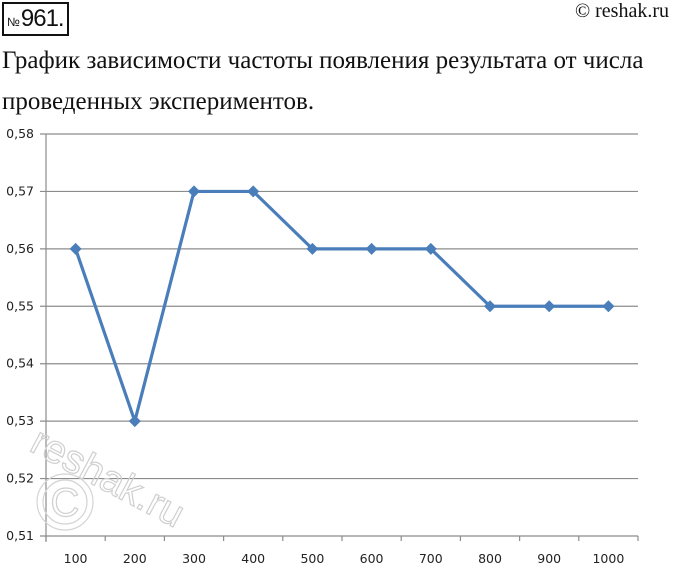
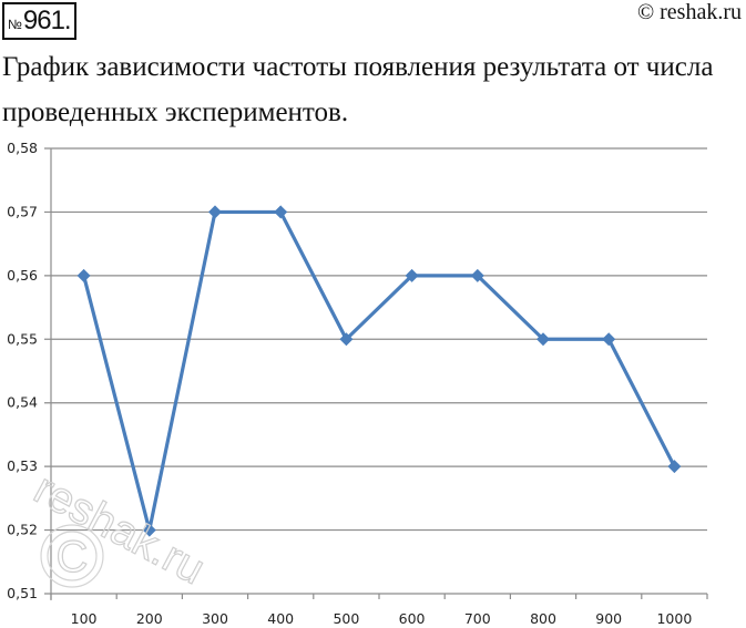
200: 0,53 -> 0,52
500: 0,56 -> 0,55
1000: 0,55 -> 0,53
